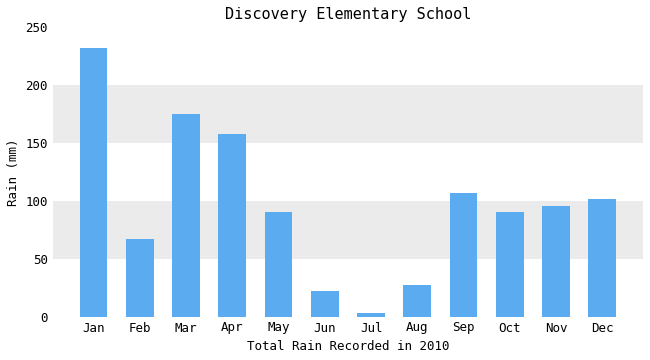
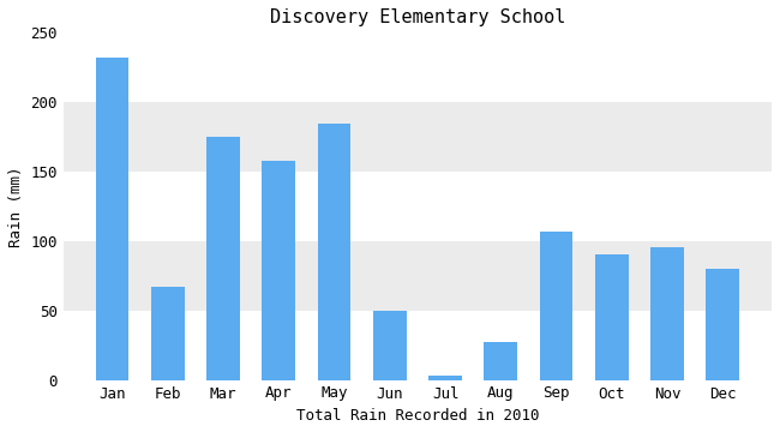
May: 90 -> 185
Jun: 22 -> 50
Dec: 102 -> 80
